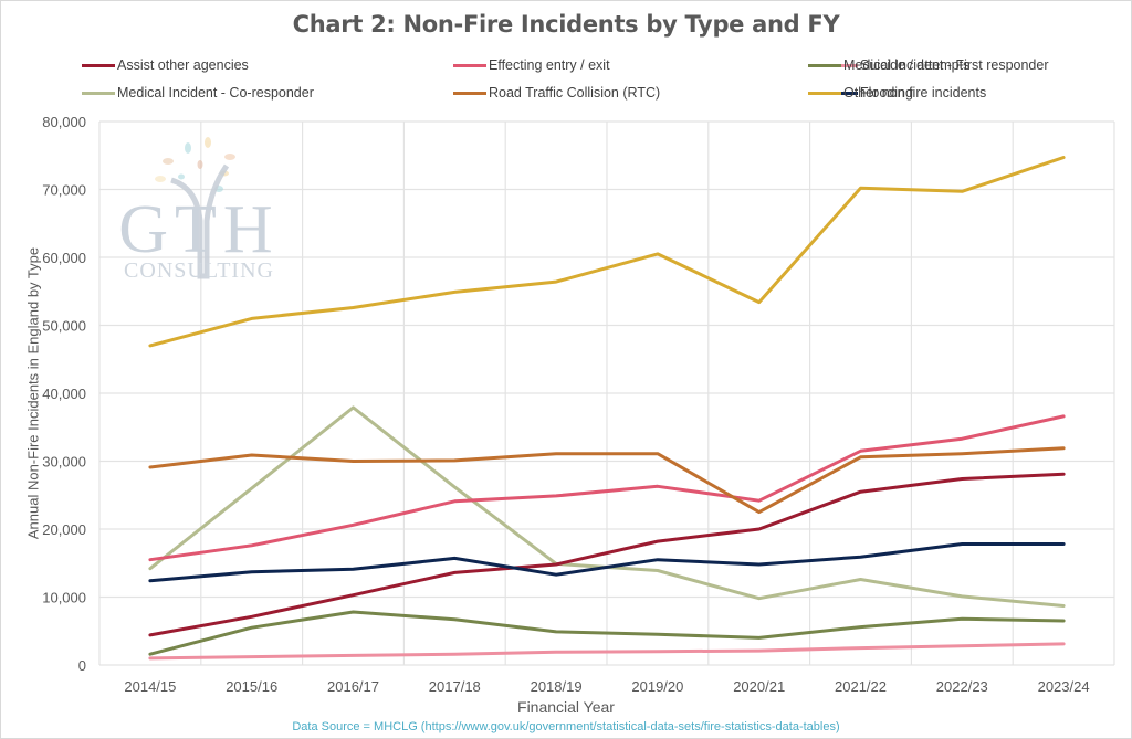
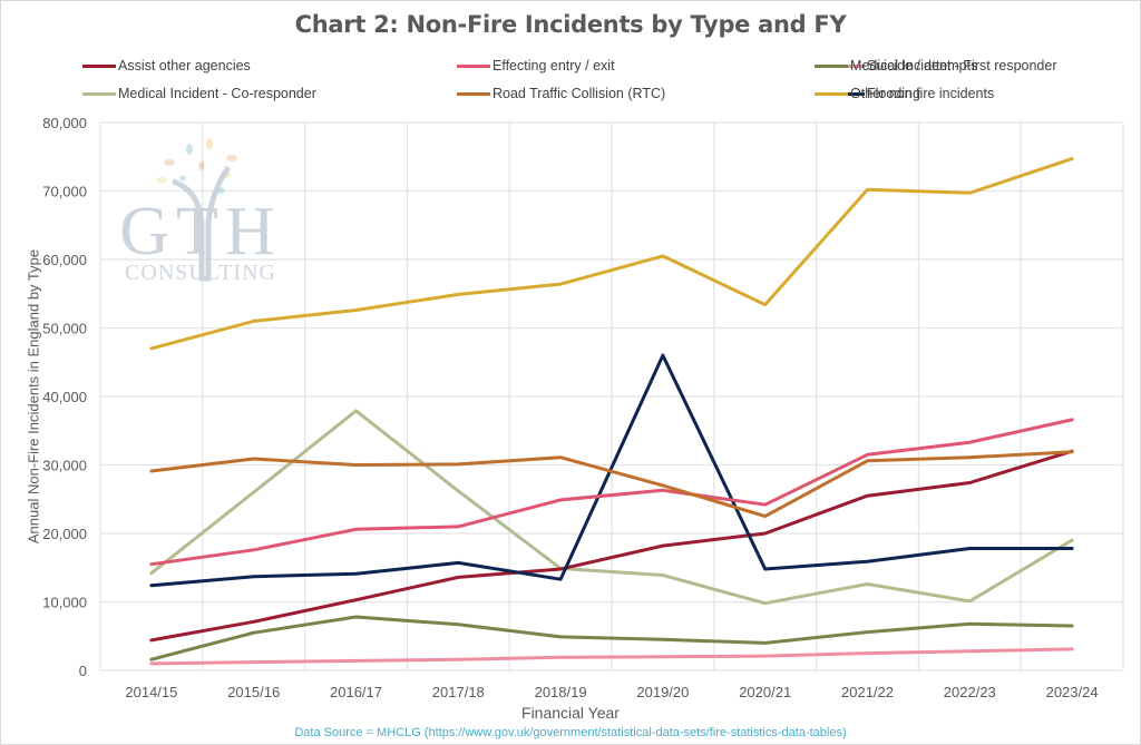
Effecting entry / exit/2017/18: 24000 -> 21000
Road Traffic Collision (RTC)/2019/20: 31000 -> 27000
Flooding/2019/20: 16000 -> 46000
Assist other agencies/2023/24: 28000 -> 32000
Medical Incident - Co-responder/2023/24: 9000 -> 19000
